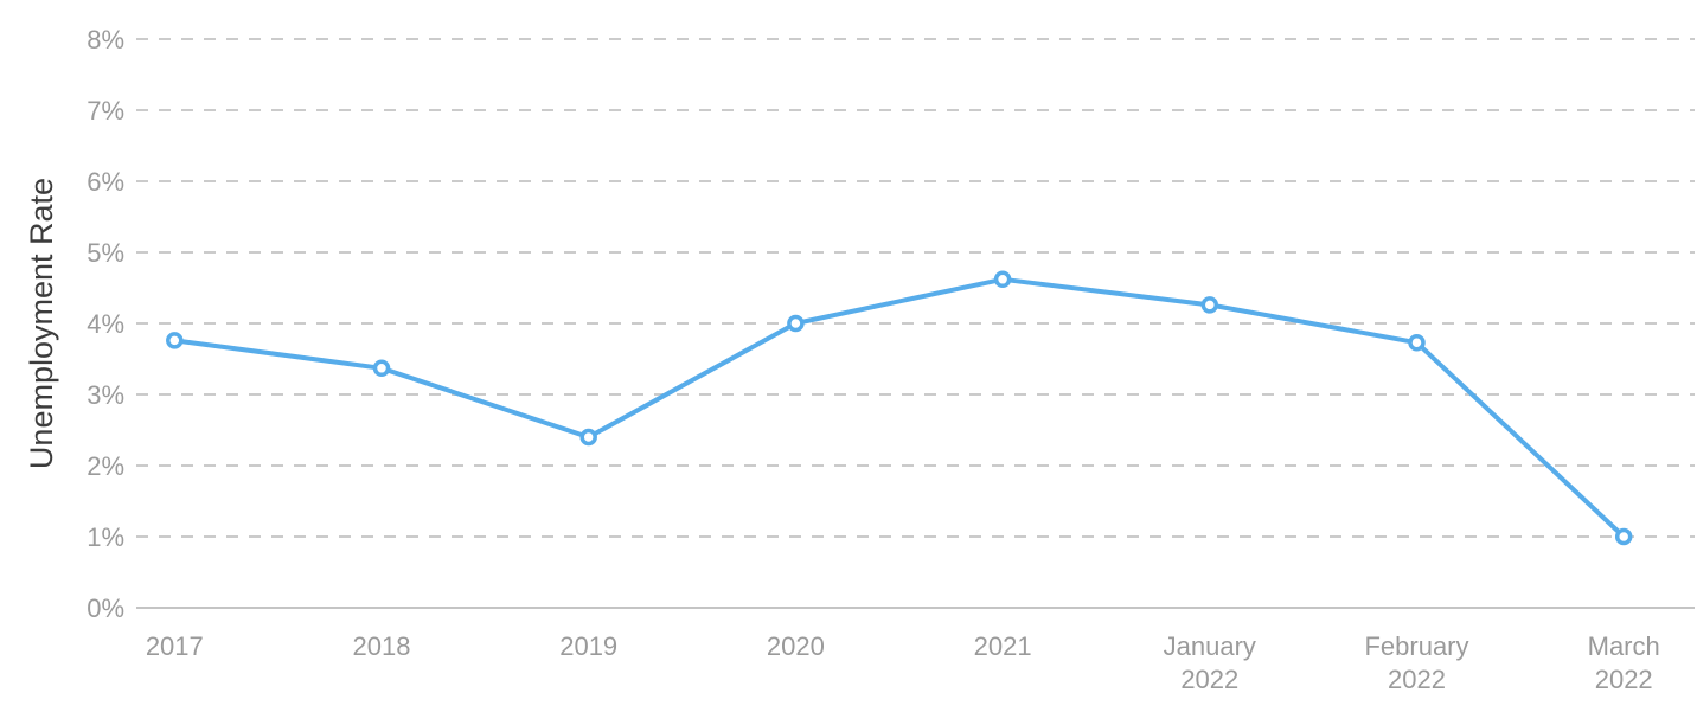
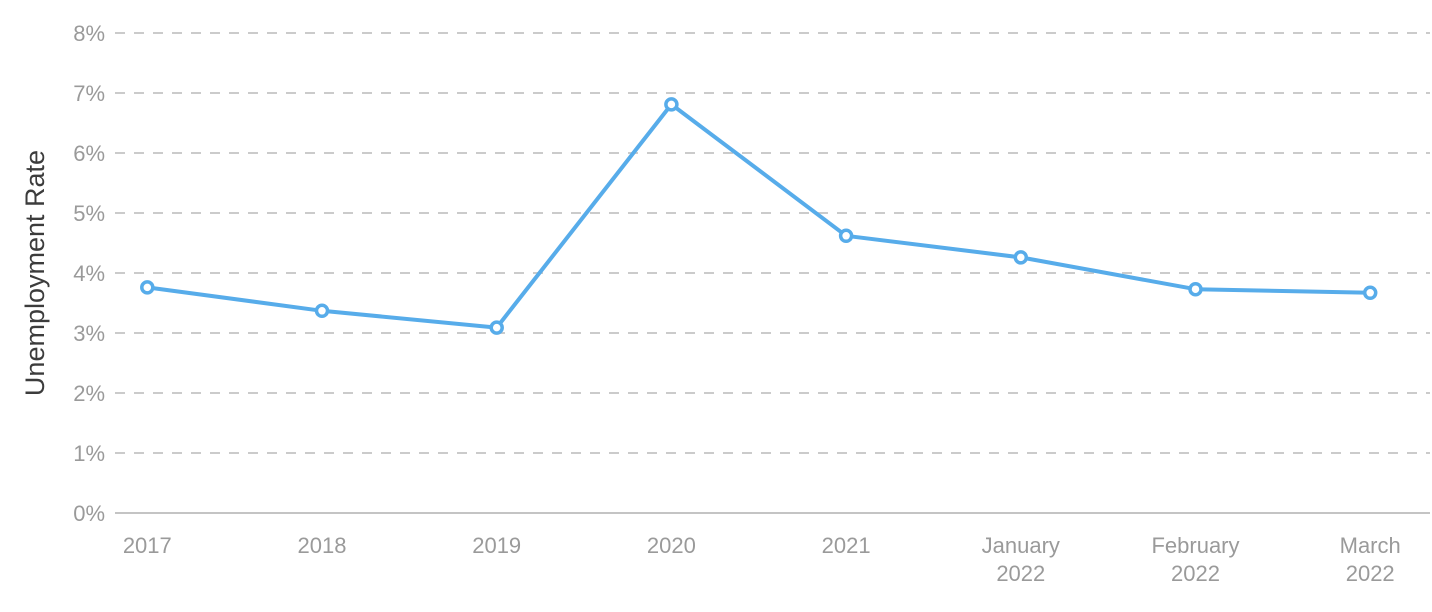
2019: 2.4% -> 3.1%
2020: 4.0% -> 6.8%
March 2022: 1.0% -> 3.7%
